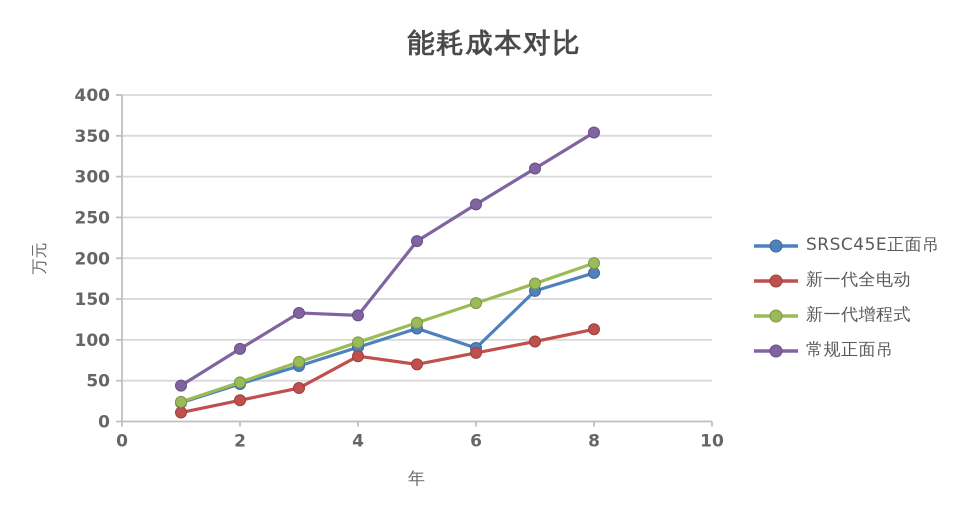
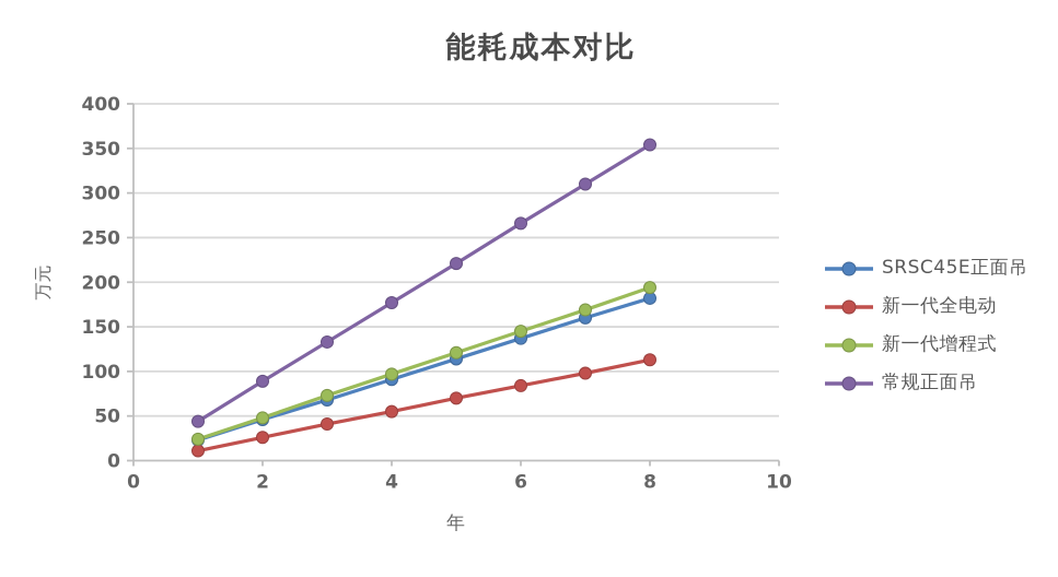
新一代全电动/4: 80 -> 60
常规正面吊/4: 130 -> 180
SRSC45E正面吊/6: 90 -> 140
